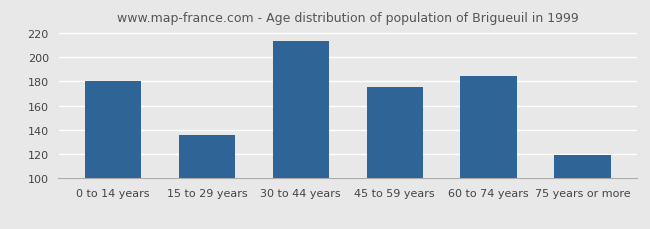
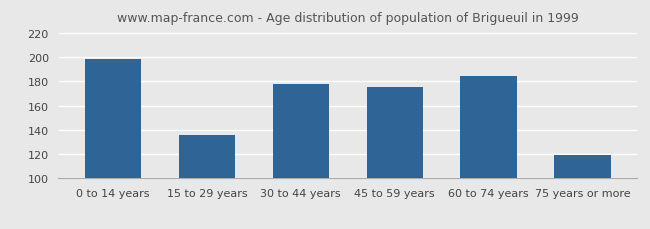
0 to 14 years: 180 -> 198
30 to 44 years: 213 -> 178
